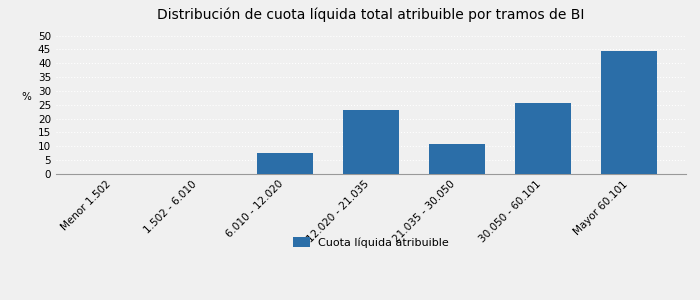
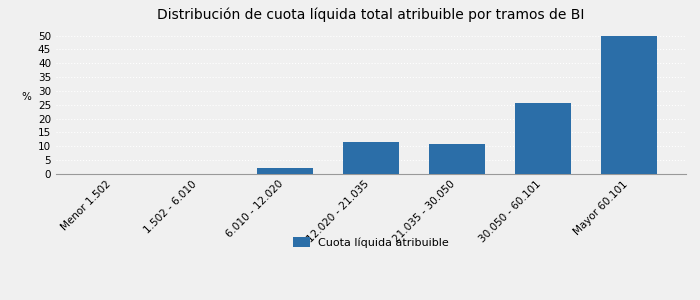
6.010 - 12.020: 7.5 -> 2.0
12.020 - 21.035: 23.0 -> 11.7
Mayor 60.101: 44.5 -> 50.0
